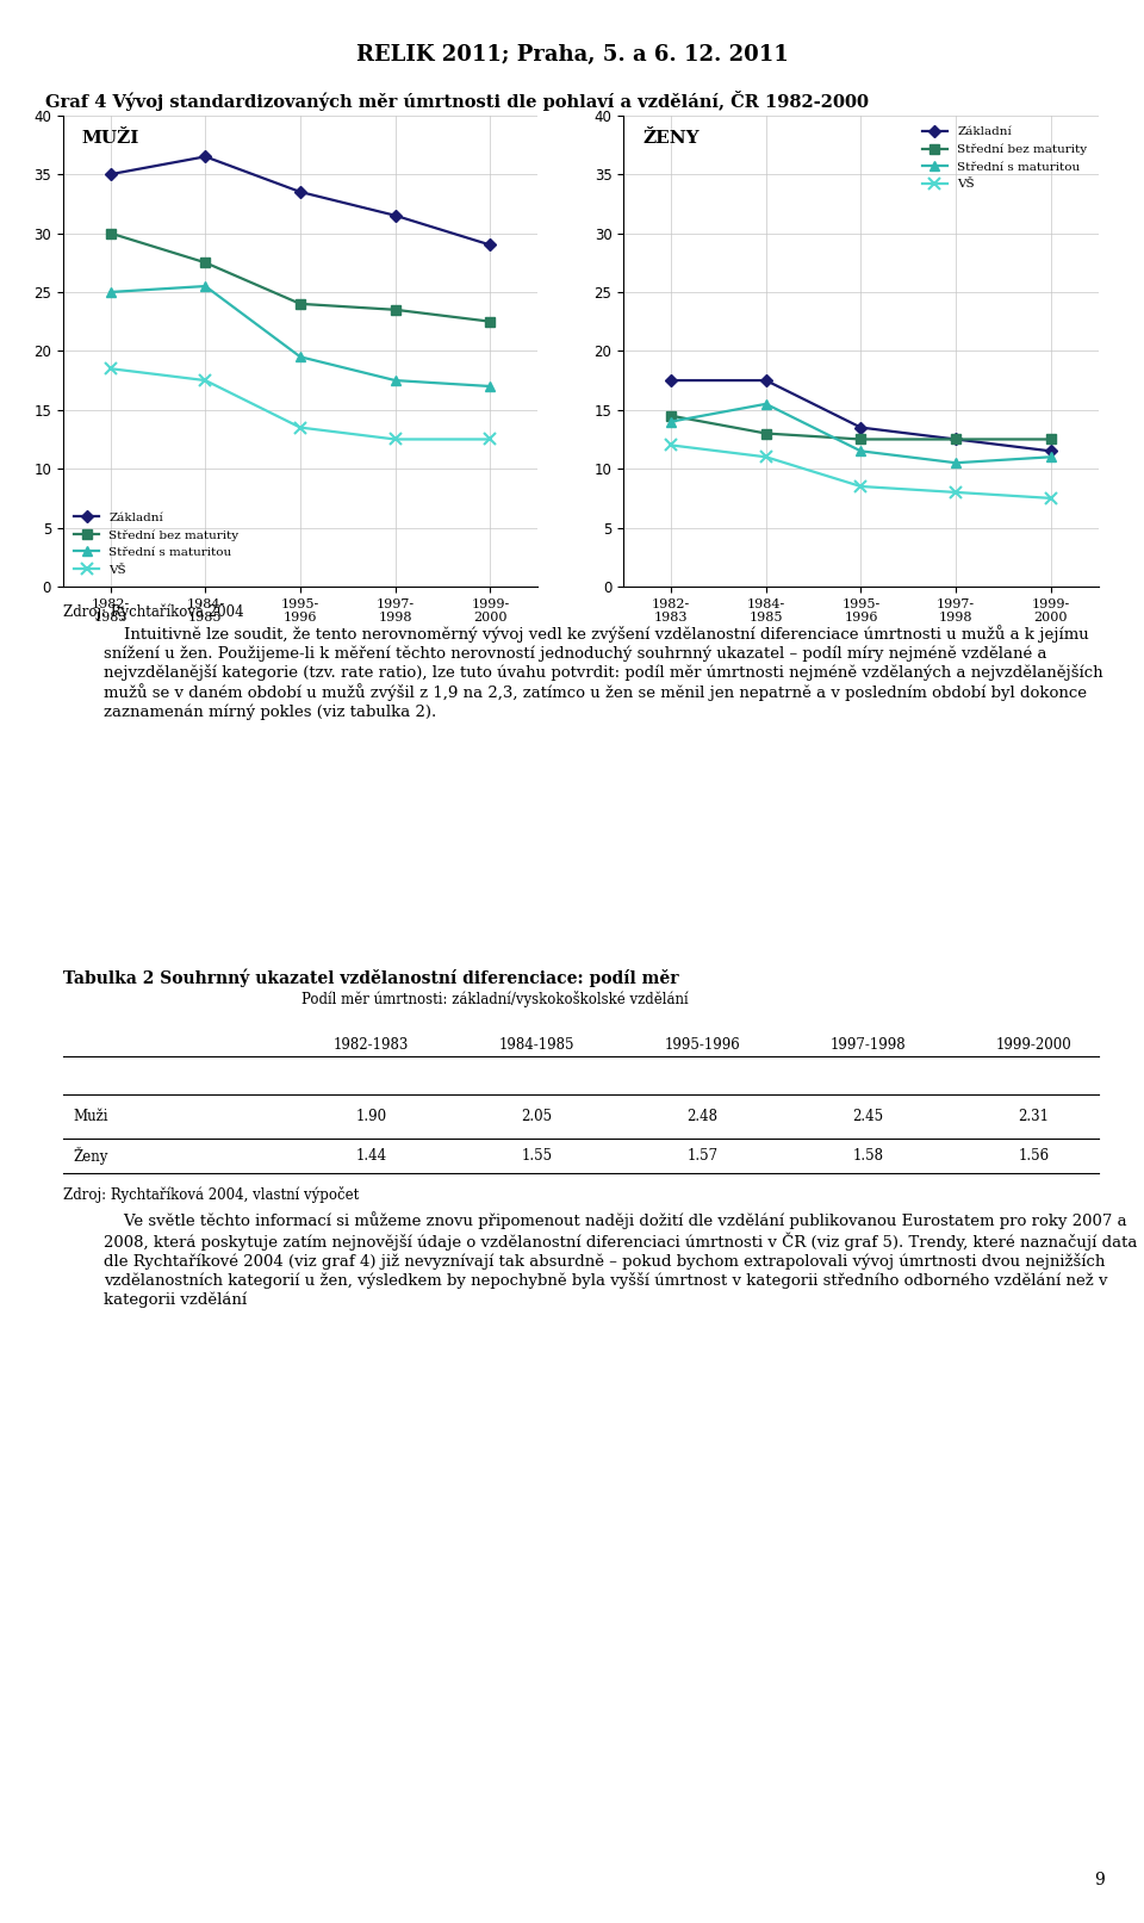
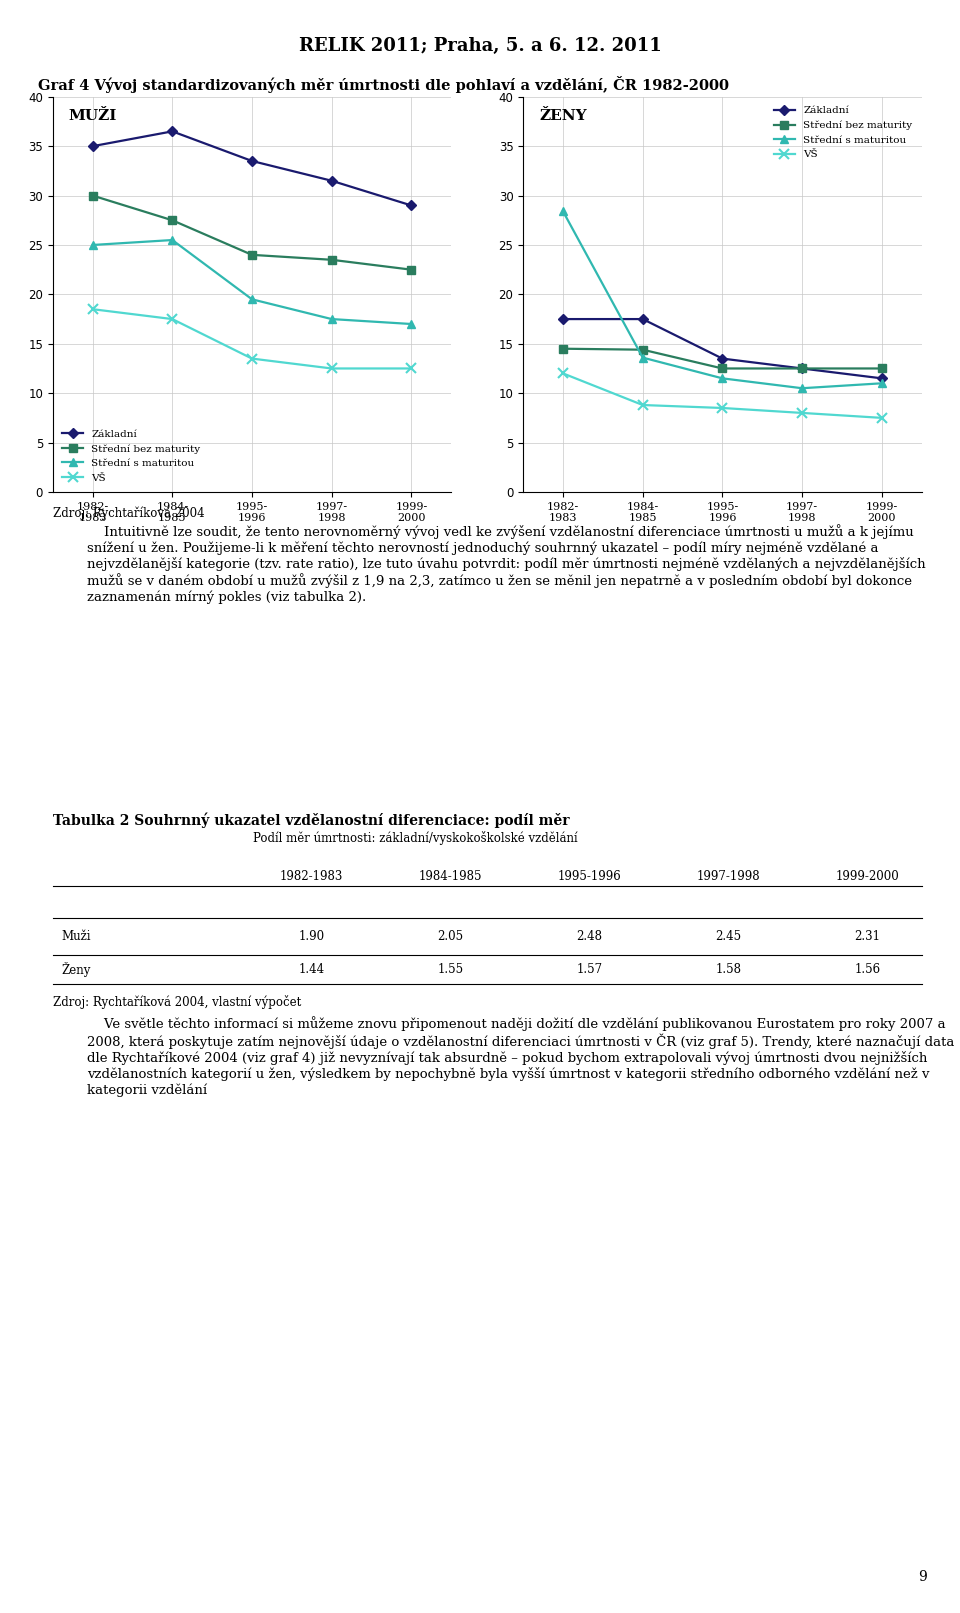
Střední s maturitou/1982- 1983: 14.0 -> 28.4
Střední bez maturity/1984- 1985: 13.0 -> 14.4
Střední s maturitou/1984- 1985: 15.5 -> 13.6
VŠ/1984- 1985: 11.0 -> 8.8
